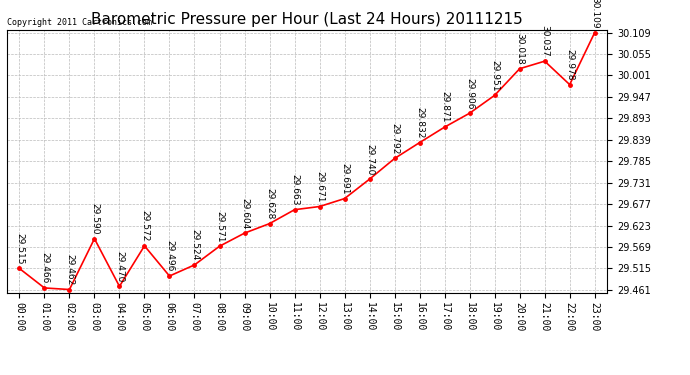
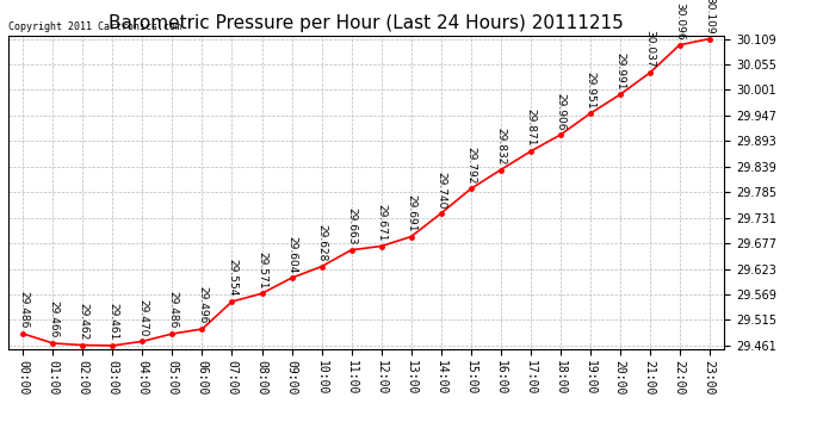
00:00: 29.515 -> 29.486
03:00: 29.590 -> 29.461
05:00: 29.572 -> 29.486
07:00: 29.524 -> 29.554
20:00: 30.018 -> 29.991
22:00: 29.978 -> 30.096
